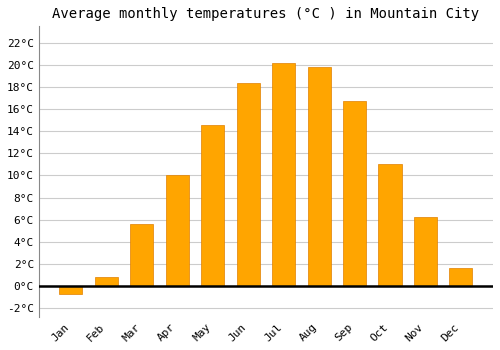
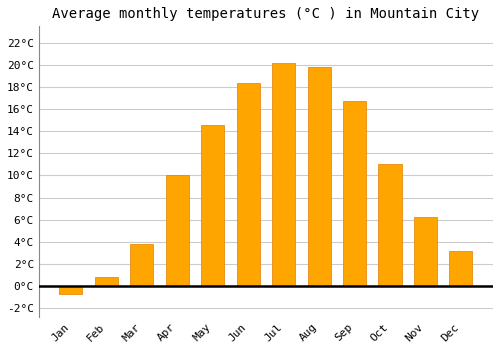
Mar: 5.6°C -> 3.8°C
Dec: 1.6°C -> 3.2°C
